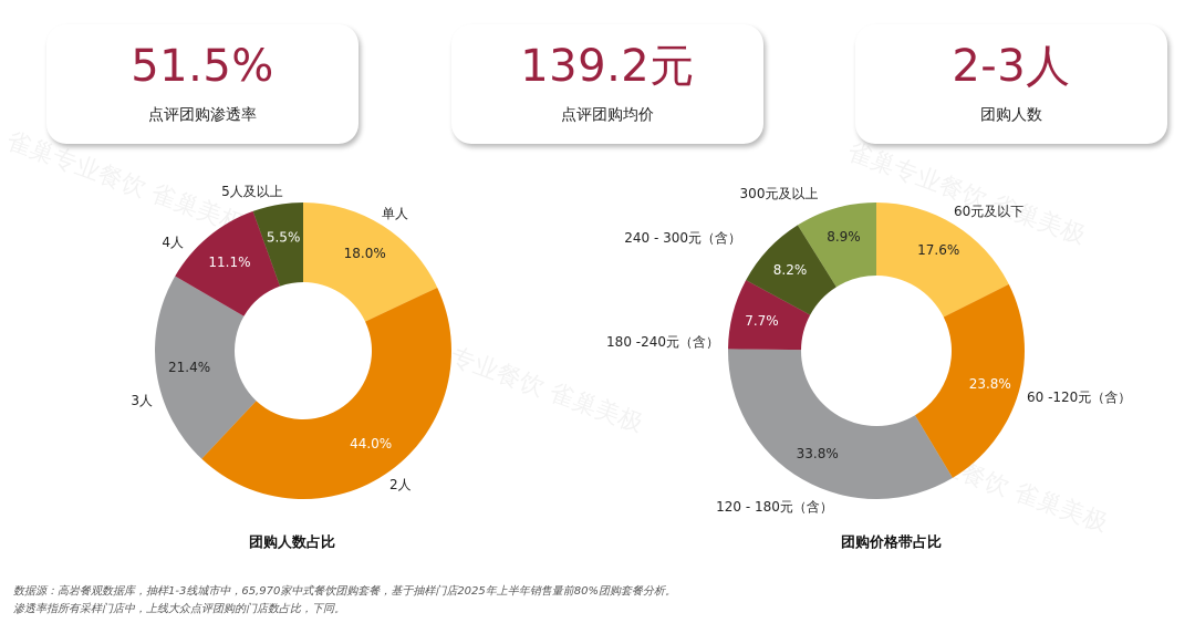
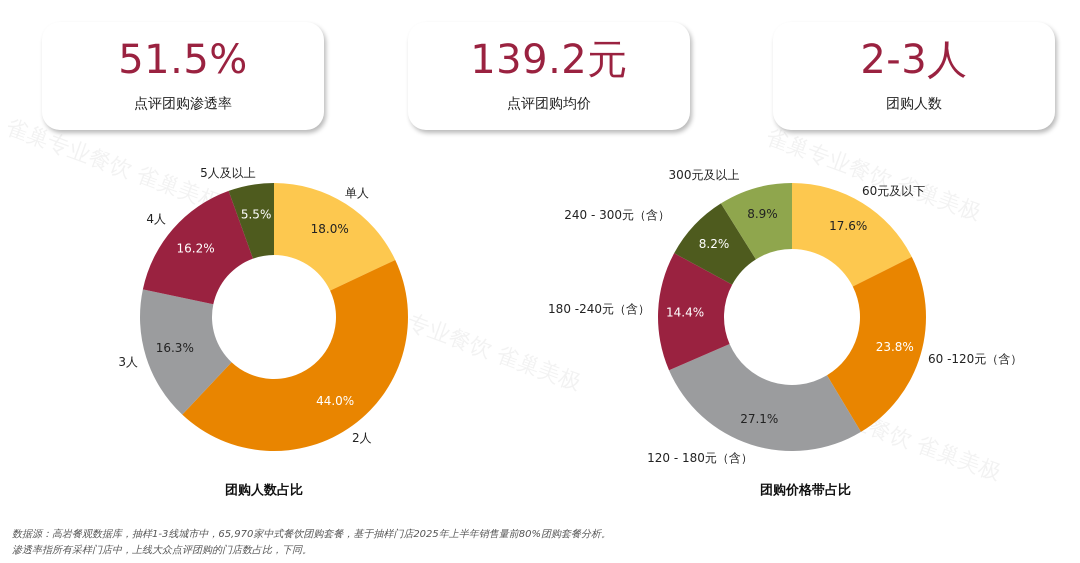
团购人数占比/3人: 21.4% -> 16.3%
团购人数占比/4人: 11.1% -> 16.2%
团购价格带占比/120 - 180元（含）: 33.8% -> 27.1%
团购价格带占比/180 -240元（含）: 7.7% -> 14.4%
